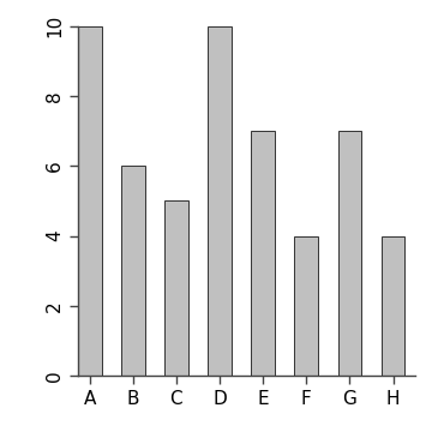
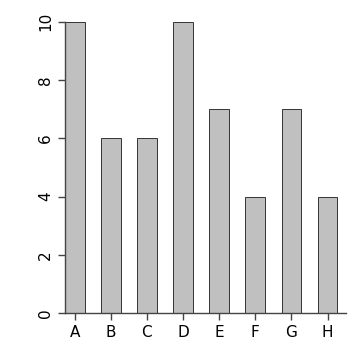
C: 5 -> 6
